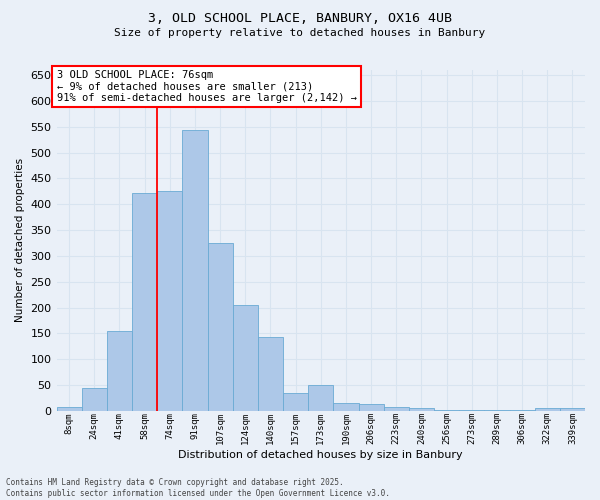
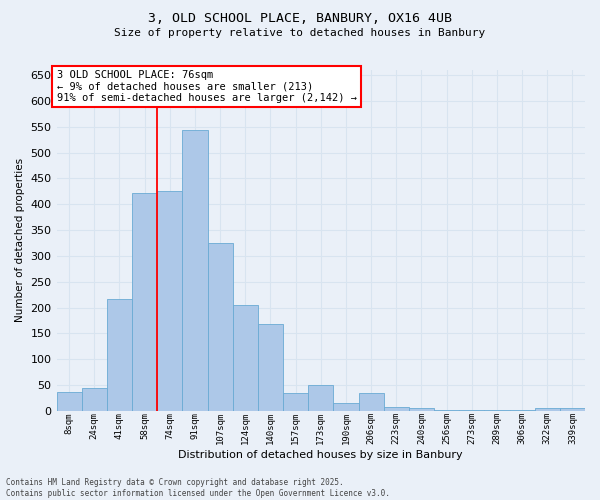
8sqm: 7 -> 36
41sqm: 155 -> 216
140sqm: 143 -> 168
206sqm: 13 -> 34
